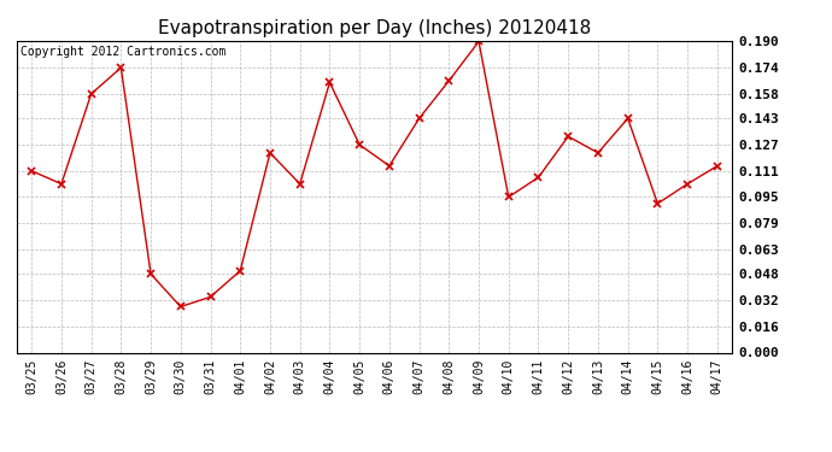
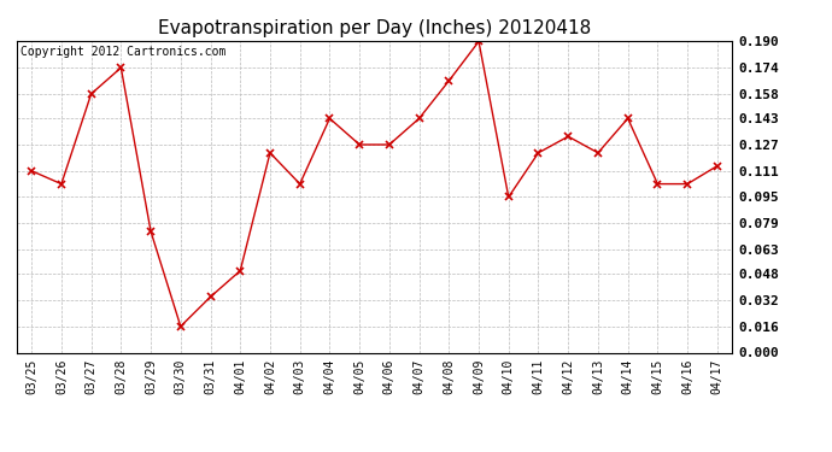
03/29: 0.048 -> 0.074
03/30: 0.028 -> 0.016
04/04: 0.165 -> 0.143
04/06: 0.114 -> 0.127
04/11: 0.107 -> 0.122
04/15: 0.091 -> 0.103
